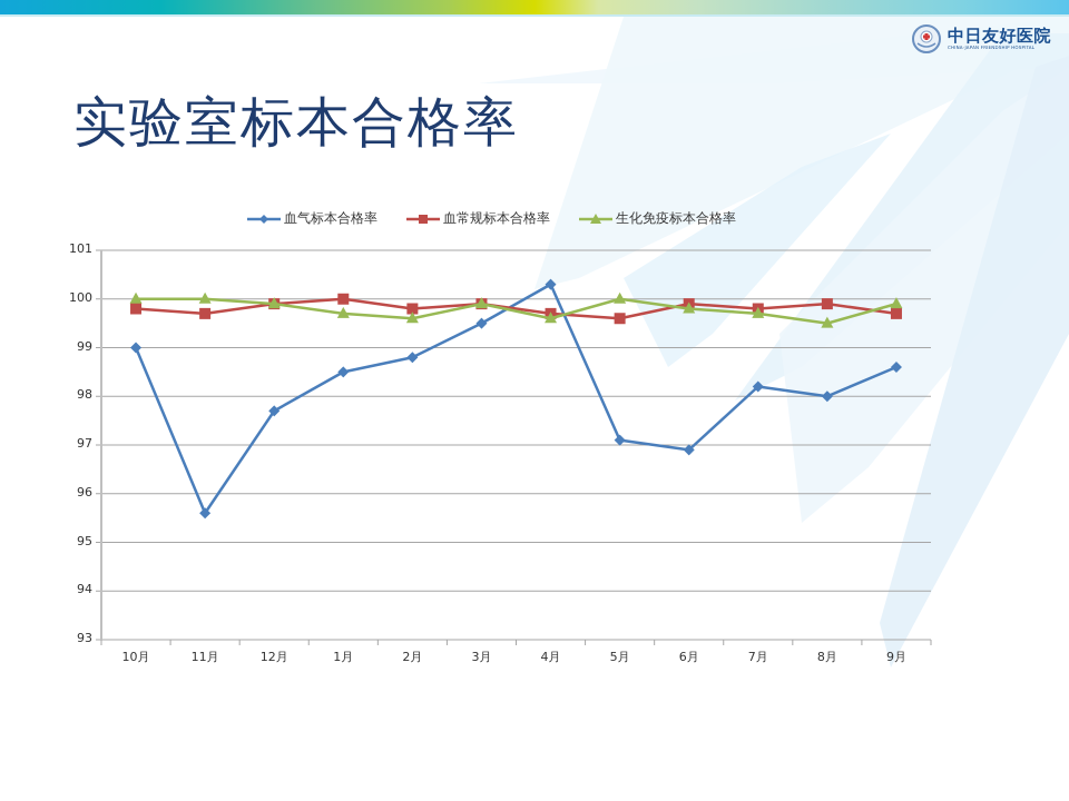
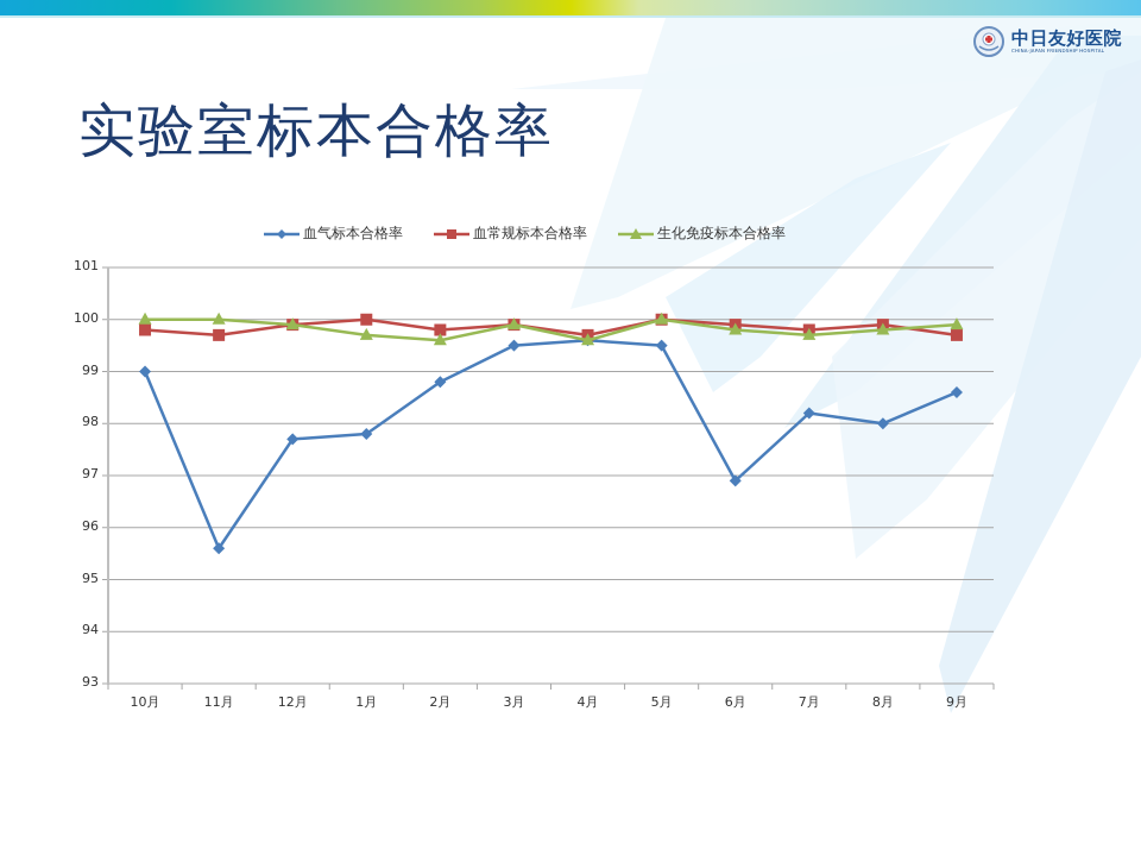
血气标本合格率/1月: 98.5 -> 97.8
血气标本合格率/4月: 100.3 -> 99.6
血气标本合格率/5月: 97.1 -> 99.5
血常规标本合格率/5月: 99.6 -> 100.0
生化免疫标本合格率/8月: 99.5 -> 99.8
